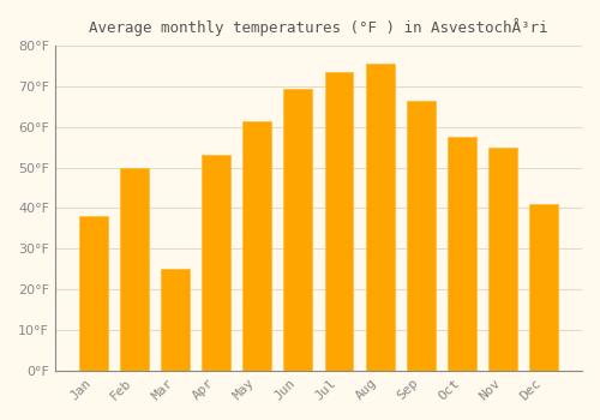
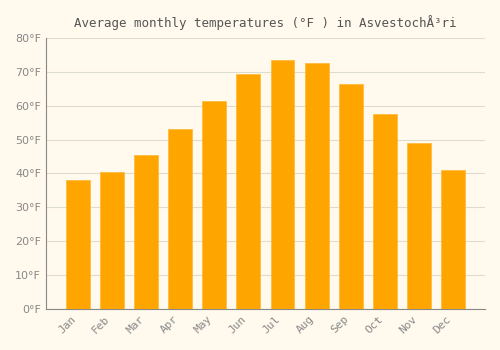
Feb: 50.0°F -> 40.5°F
Mar: 25.0°F -> 45.5°F
Aug: 75.5°F -> 72.5°F
Nov: 55.0°F -> 49.0°F
